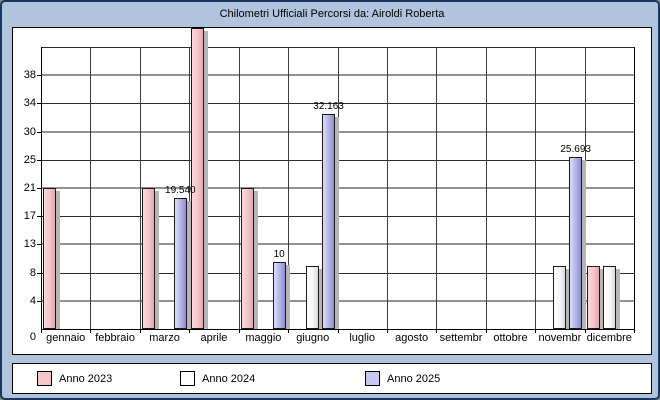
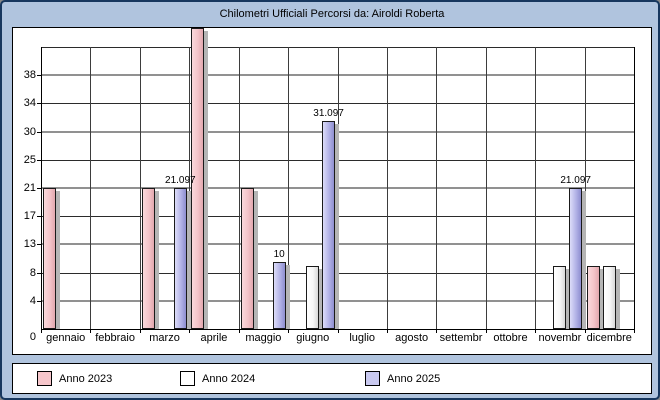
Anno 2025/marzo: 19.540 -> 21.097
Anno 2025/giugno: 32.163 -> 31.097
Anno 2025/novembr: 25.693 -> 21.097
